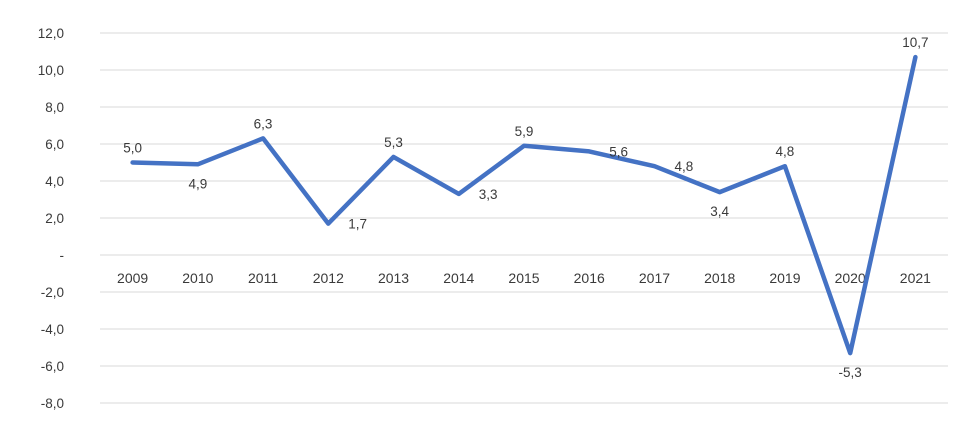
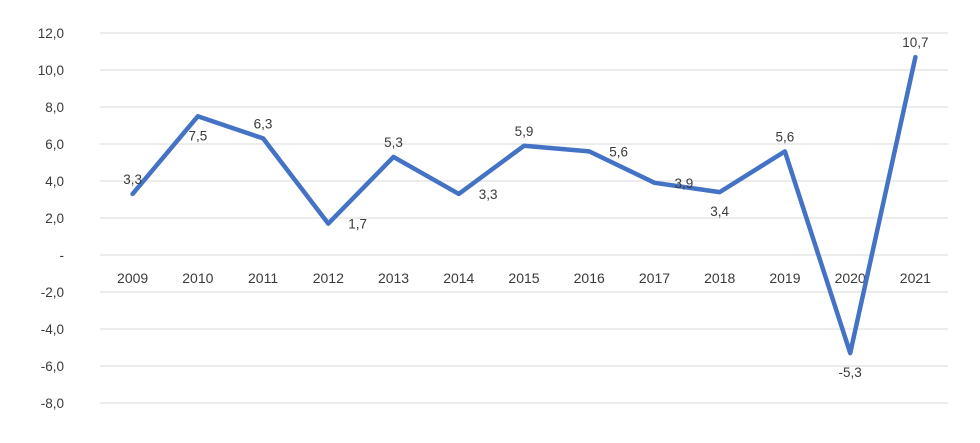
2009: 5,0 -> 3,3
2010: 4,9 -> 7,5
2017: 4,8 -> 3,9
2019: 4,8 -> 5,6
